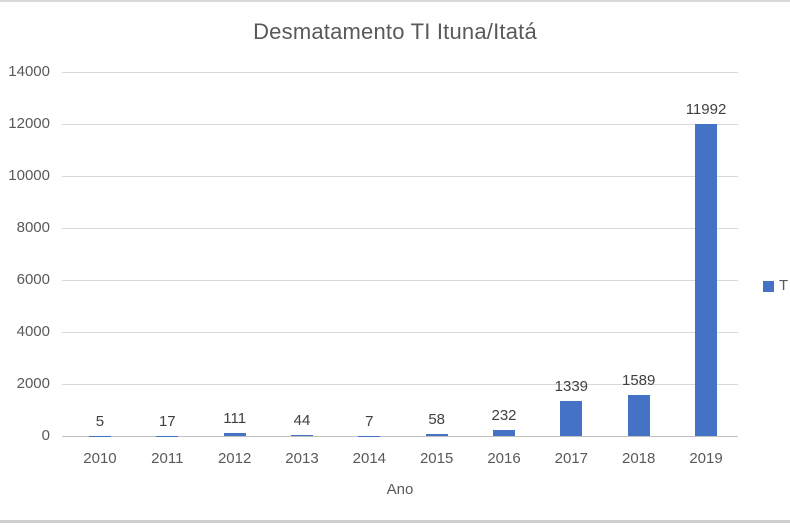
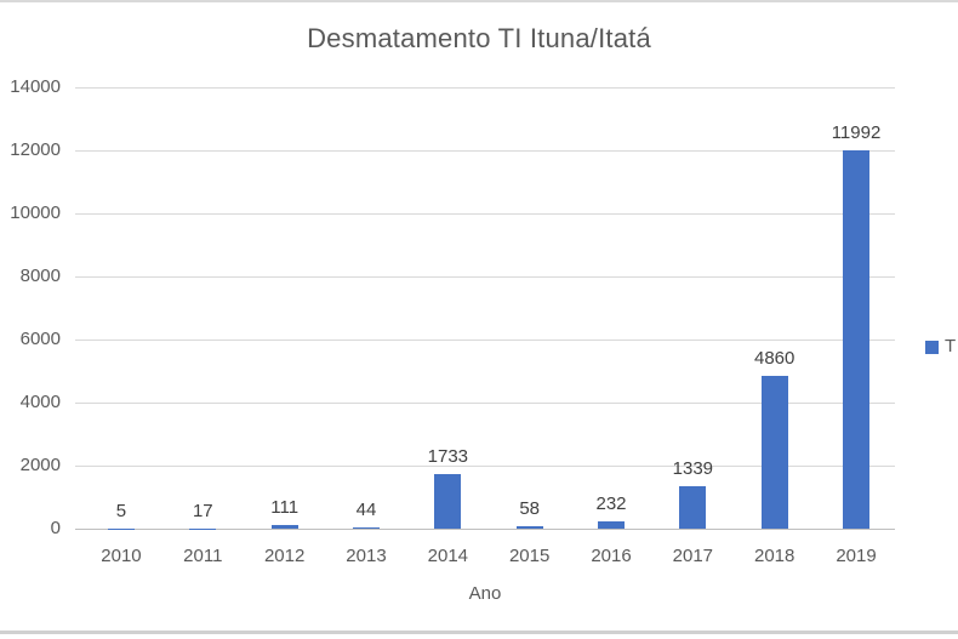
2014: 7 -> 1733
2018: 1589 -> 4860
